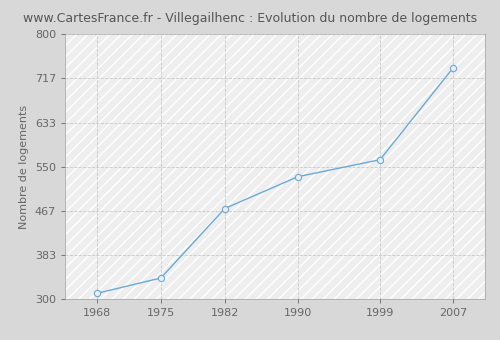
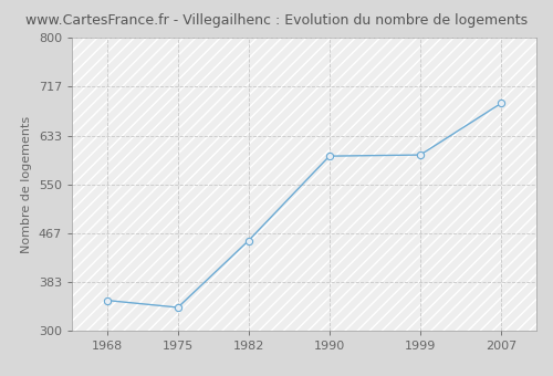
1968: 311 -> 352
1982: 471 -> 454
1990: 531 -> 598
1999: 563 -> 600
2007: 736 -> 688
